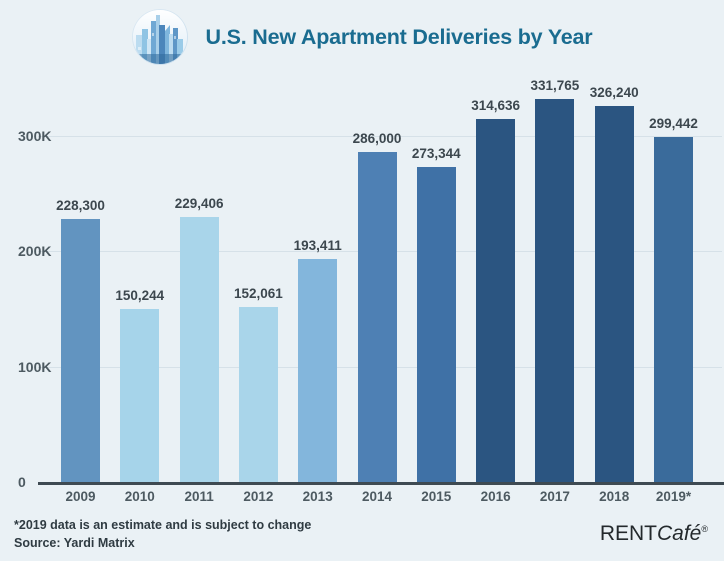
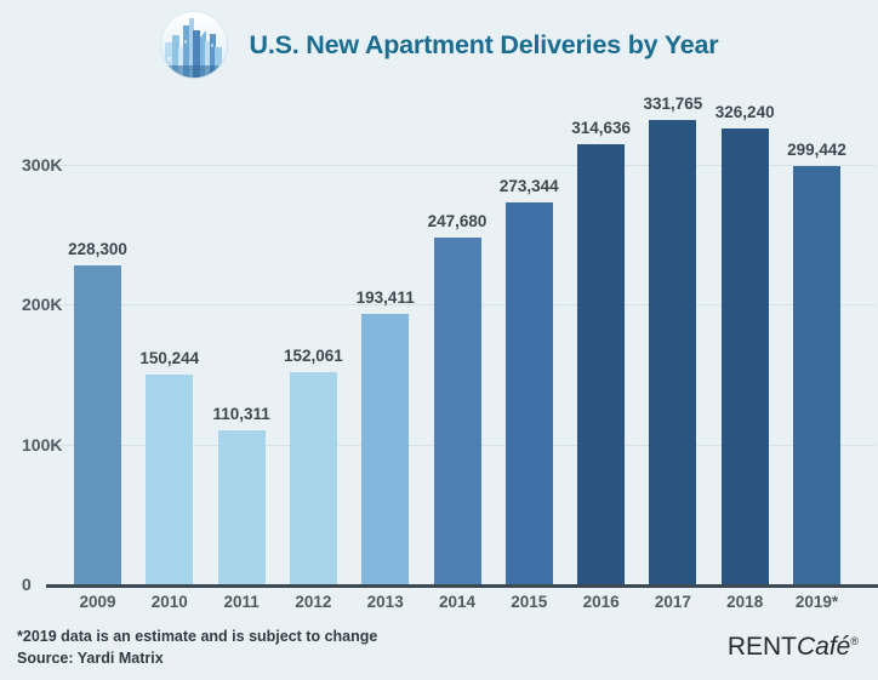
2011: 229,406 -> 110,311
2014: 286,000 -> 247,680
